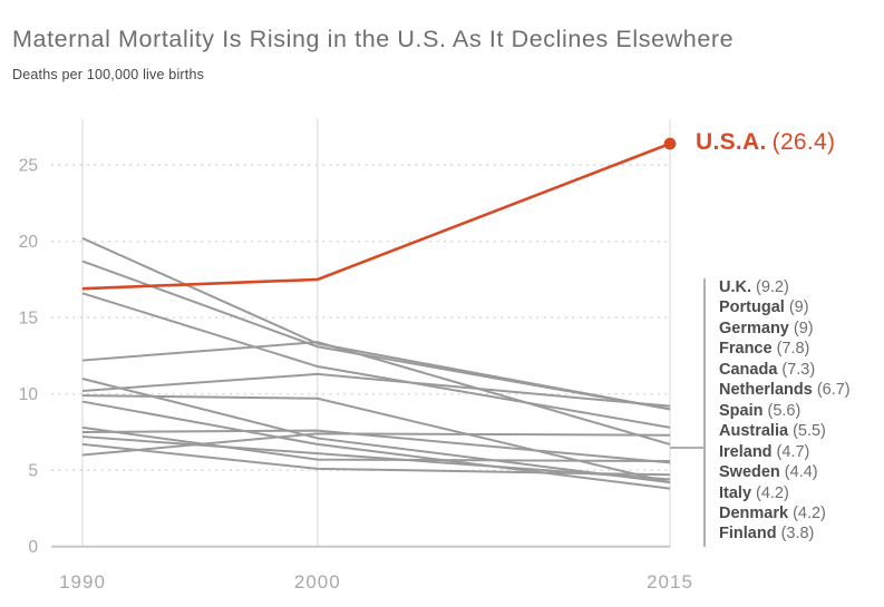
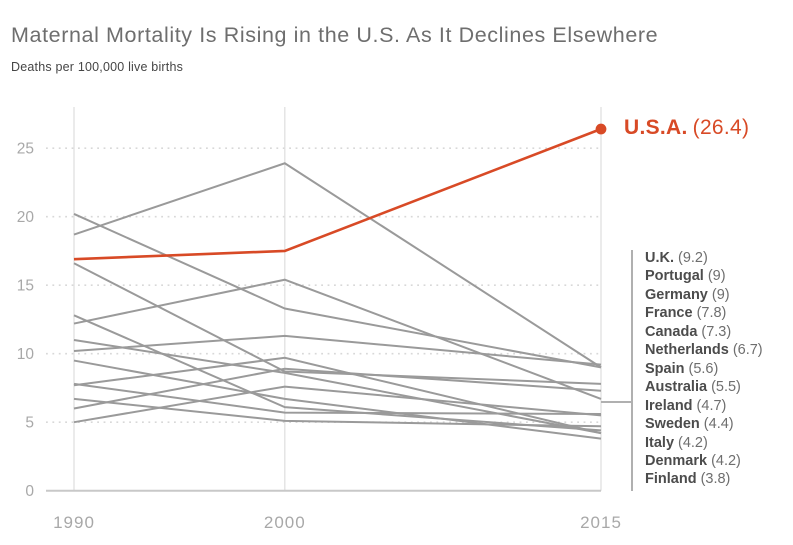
Denmark/1990: 9.9 -> 7.7
Australia/1990: 7.5 -> 5.0
Sweden/1990: 7.2 -> 12.8
Germany/2000: 13.1 -> 23.9
France/2000: 11.8 -> 8.7
Netherlands/2000: 13.4 -> 15.4
Italy/2000: 7.1 -> 8.6
Canada/2000: 7.4 -> 8.9
